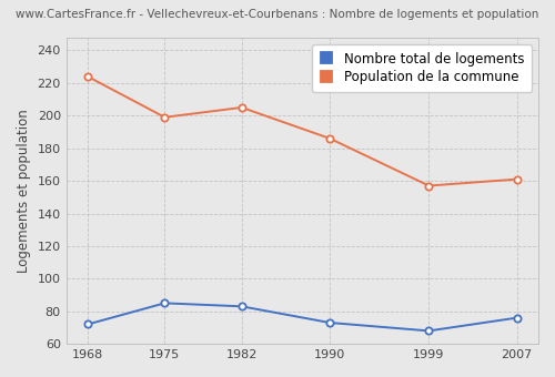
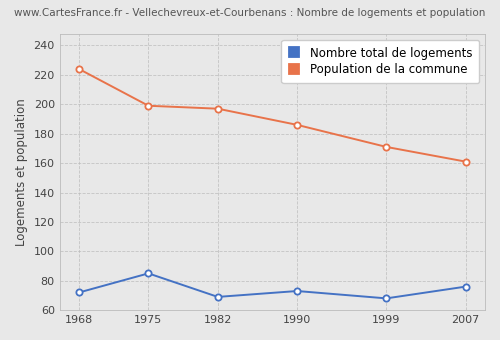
Nombre total de logements/1982: 83 -> 69
Population de la commune/1982: 205 -> 197
Population de la commune/1999: 157 -> 171
